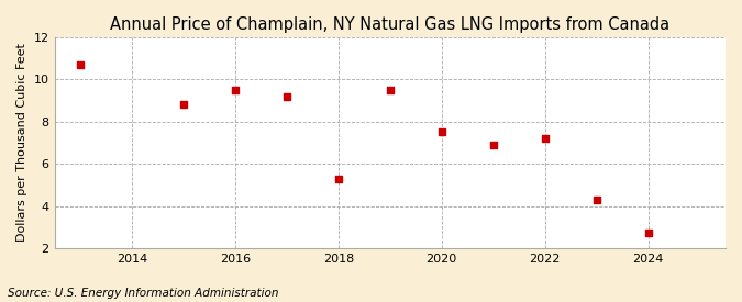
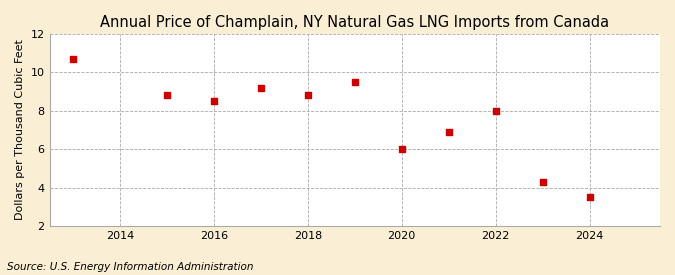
2016: 9.5 -> 8.5
2018: 5.3 -> 8.8
2020: 7.5 -> 6.0
2022: 7.2 -> 8.0
2024: 2.7 -> 3.5
